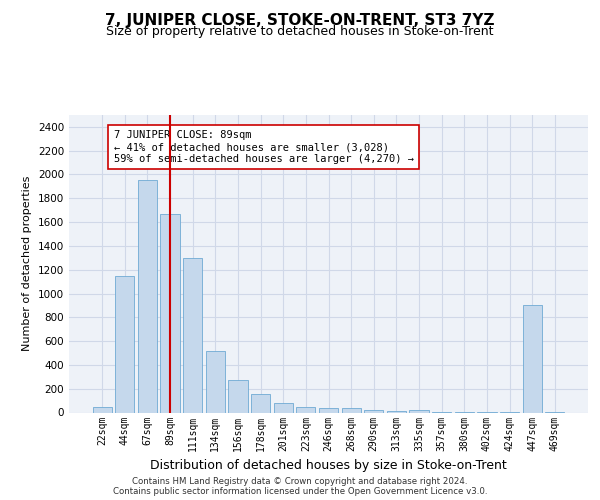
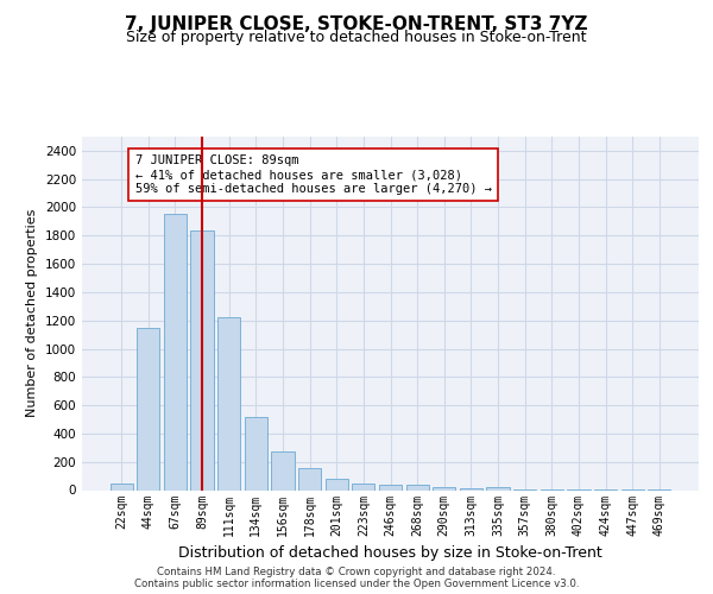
89sqm: 1670 -> 1840
111sqm: 1300 -> 1220
447sqm: 900 -> 0
